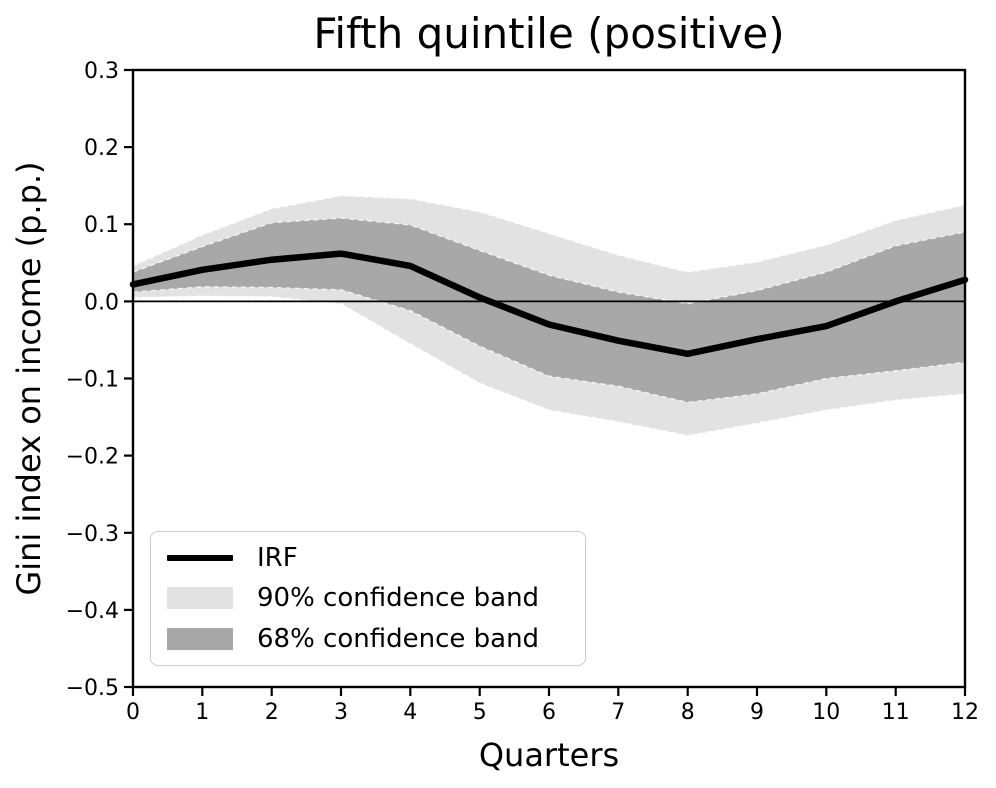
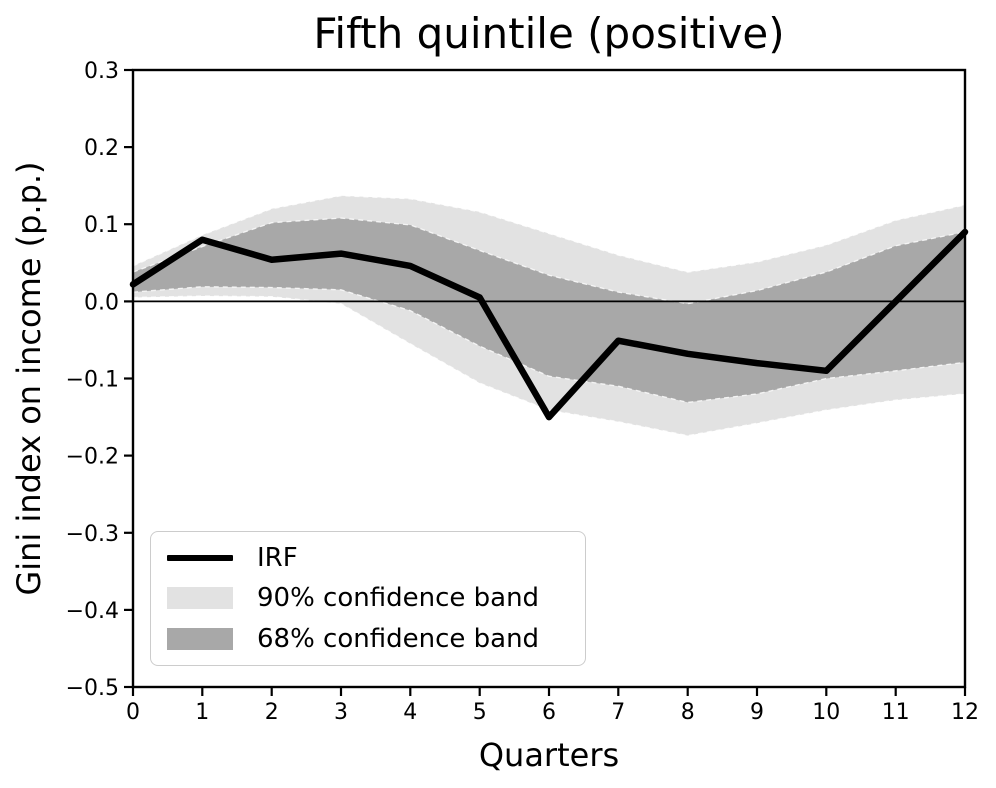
1: 0.04 -> 0.08
6: -0.03 -> -0.15
9: -0.05 -> -0.08
10: -0.03 -> -0.09
12: 0.03 -> 0.09
